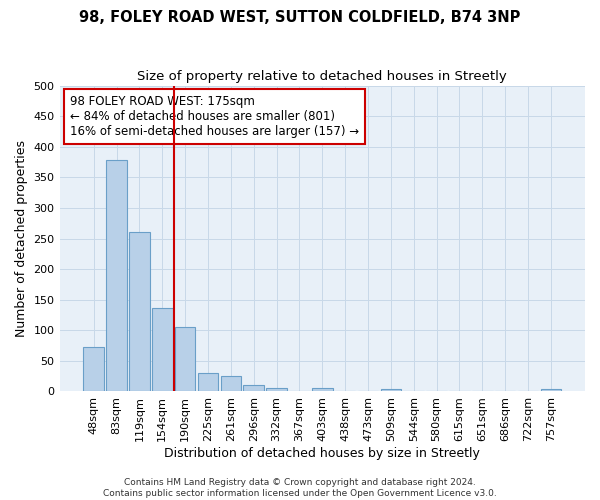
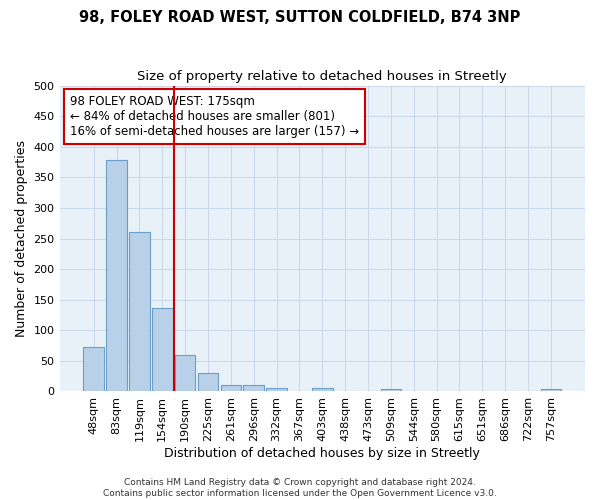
190sqm: 106 -> 60
261sqm: 26 -> 10
